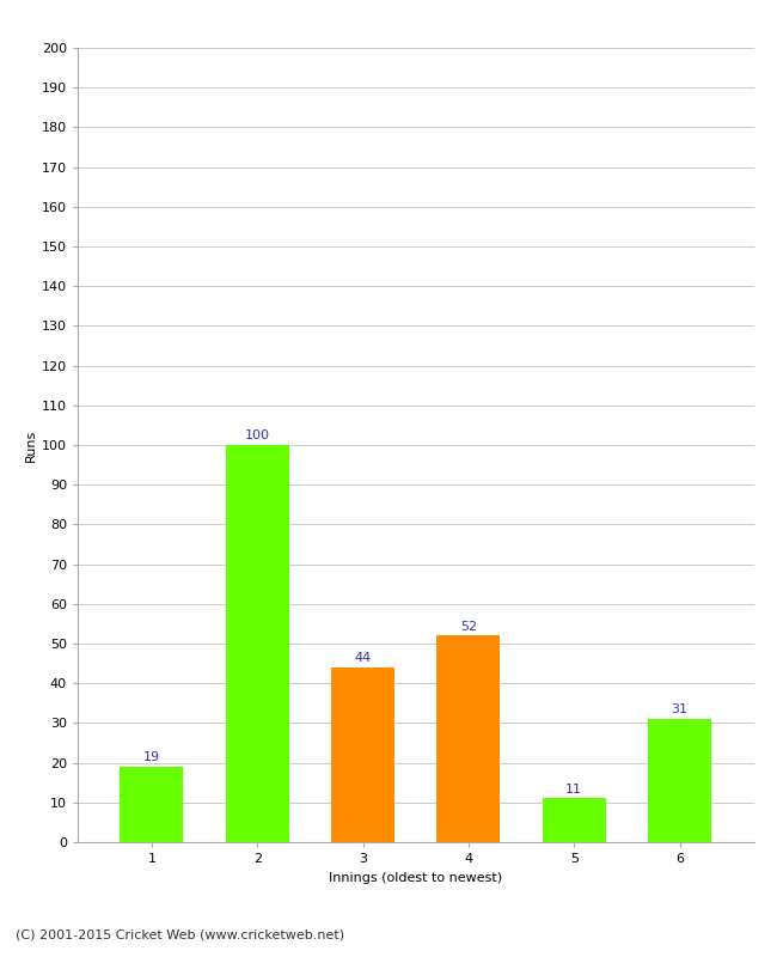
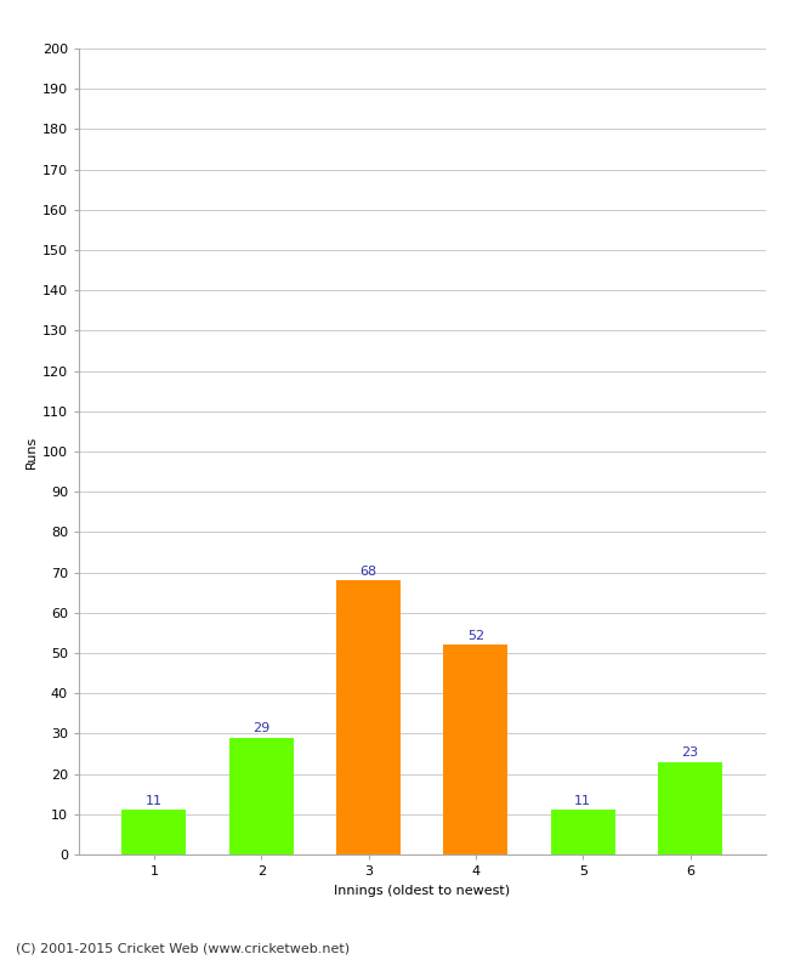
1: 19 -> 11
2: 100 -> 29
3: 44 -> 68
6: 31 -> 23
